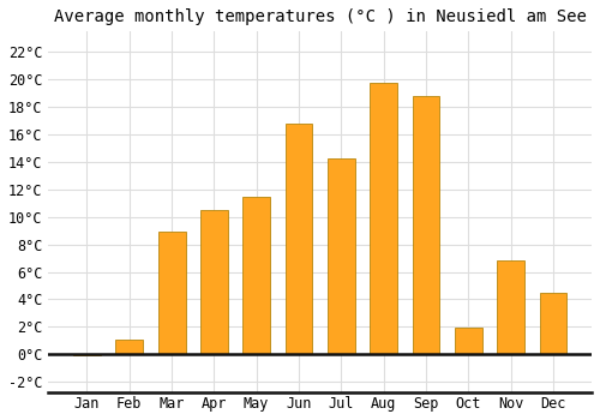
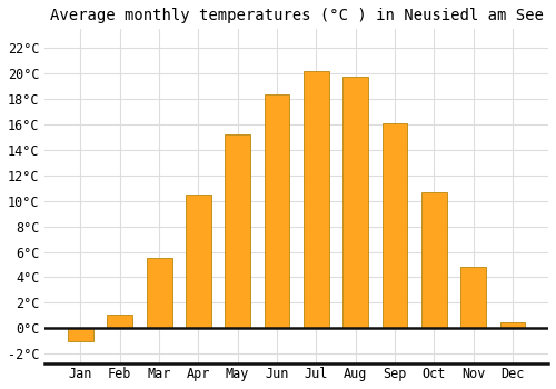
Jan: -0.1°C -> -1.0°C
Mar: 8.9°C -> 5.5°C
May: 11.5°C -> 15.2°C
Jun: 16.8°C -> 18.4°C
Jul: 14.3°C -> 20.2°C
Sep: 18.8°C -> 16.1°C
Oct: 1.9°C -> 10.7°C
Nov: 6.8°C -> 4.8°C
Dec: 4.5°C -> 0.5°C
